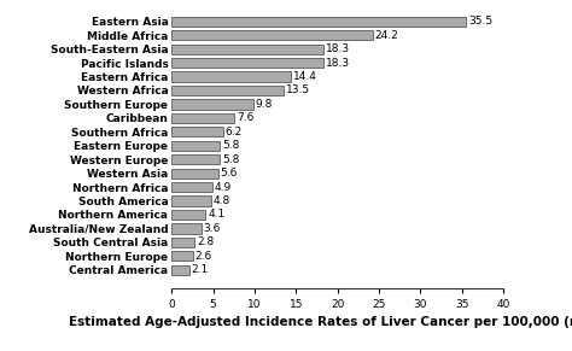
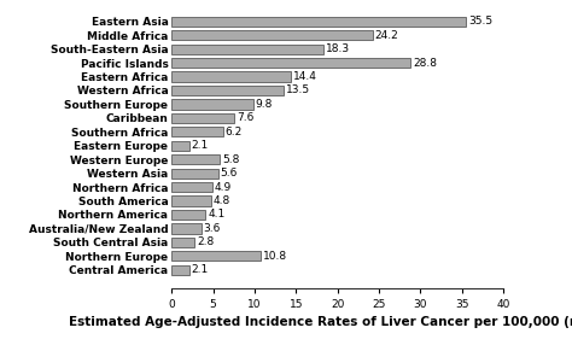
Pacific Islands: 18.3 -> 28.8
Eastern Europe: 5.8 -> 2.1
Northern Europe: 2.6 -> 10.8
